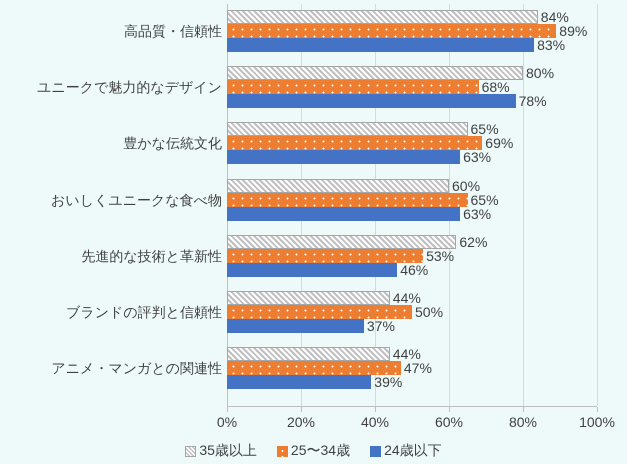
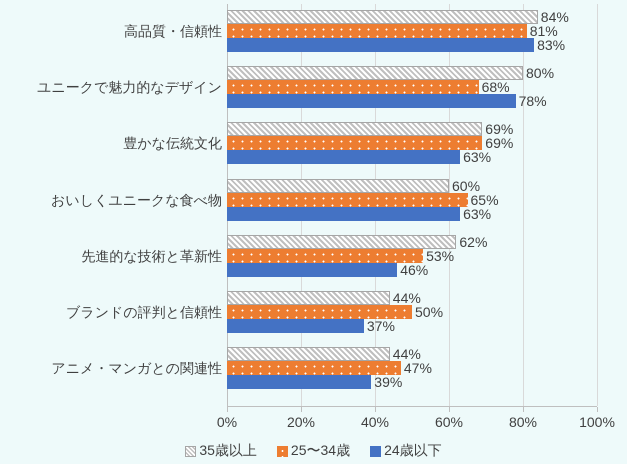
25〜34歳/高品質・信頼性: 89% -> 81%
35歳以上/豊かな伝統文化: 65% -> 69%
